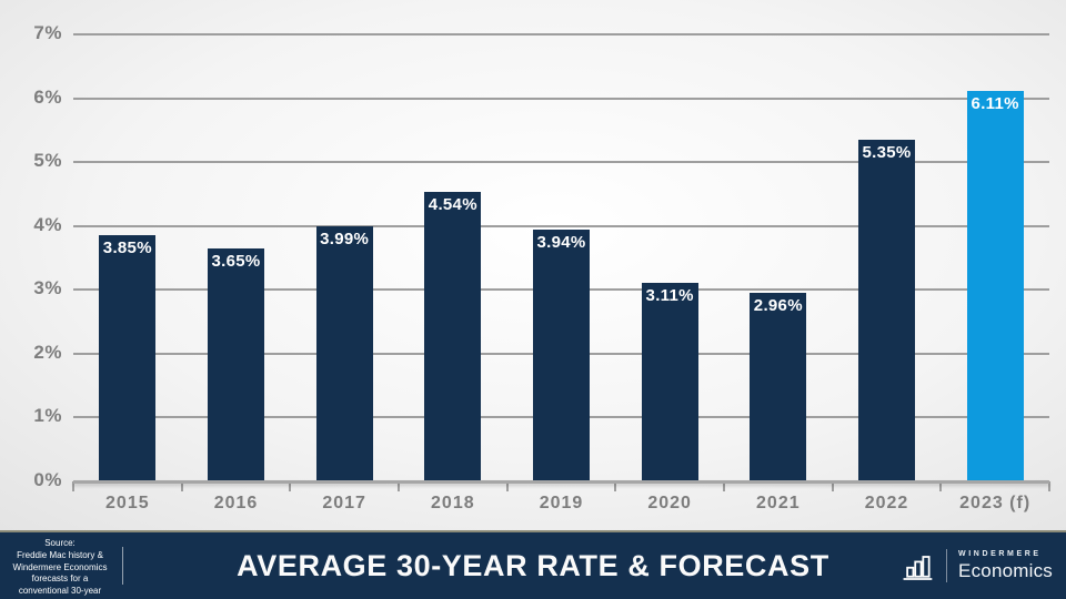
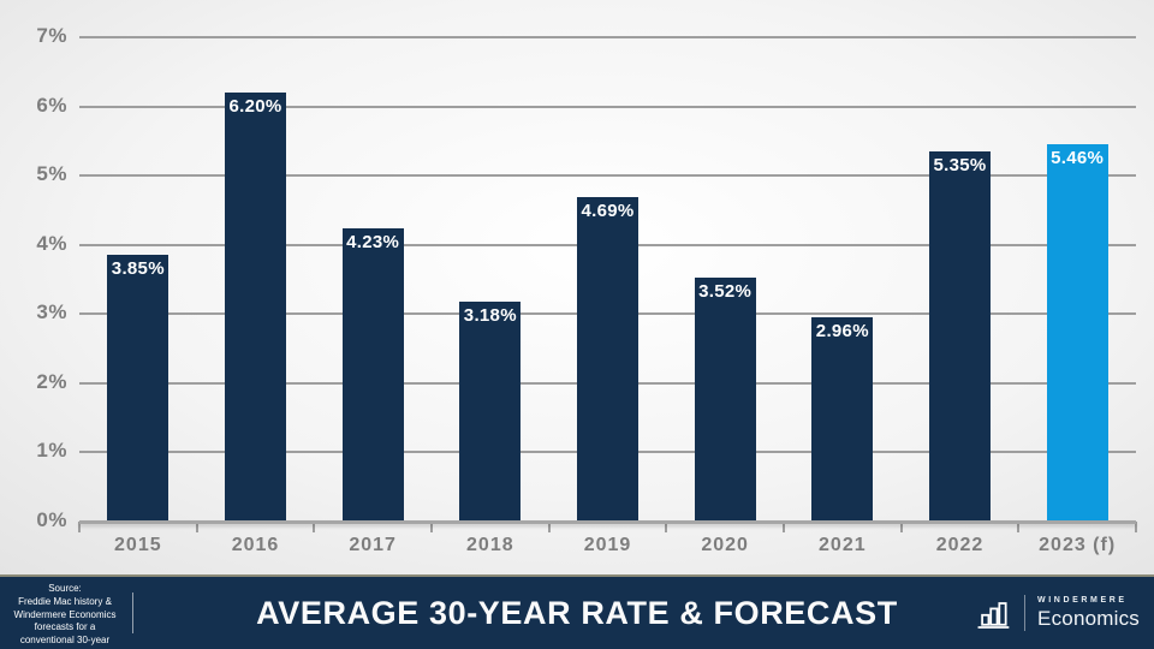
2016: 3.65% -> 6.20%
2017: 3.99% -> 4.23%
2018: 4.54% -> 3.18%
2019: 3.94% -> 4.69%
2020: 3.11% -> 3.52%
2023 (f): 6.11% -> 5.46%
